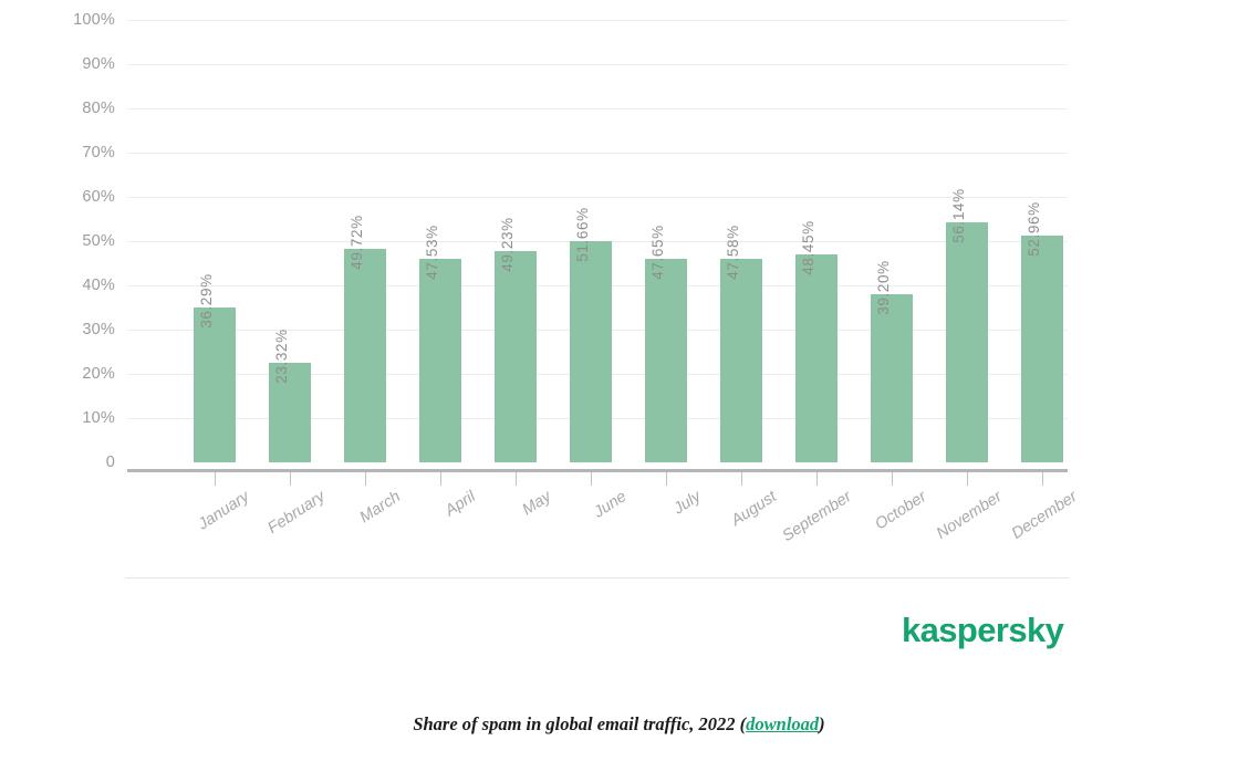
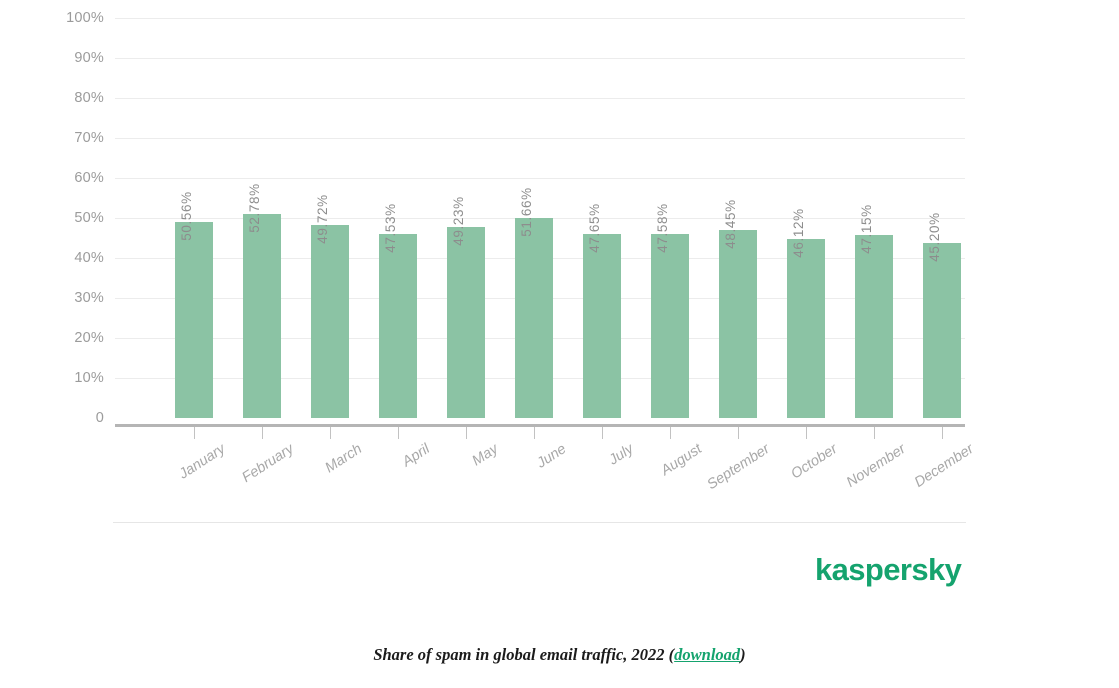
January: 36.29% -> 50.56%
February: 23.32% -> 52.78%
October: 39.20% -> 46.12%
November: 56.14% -> 47.15%
December: 52.96% -> 45.20%
